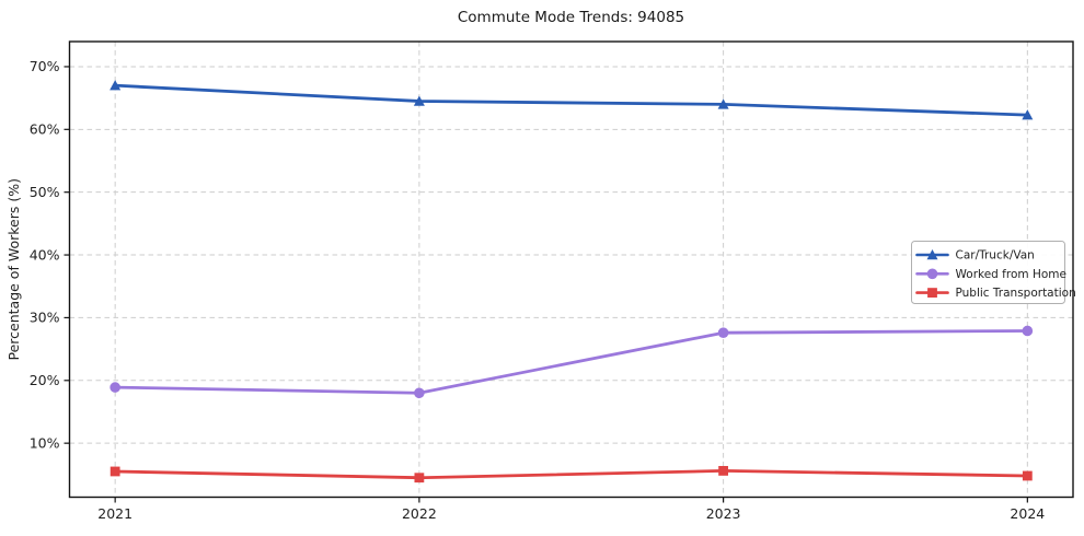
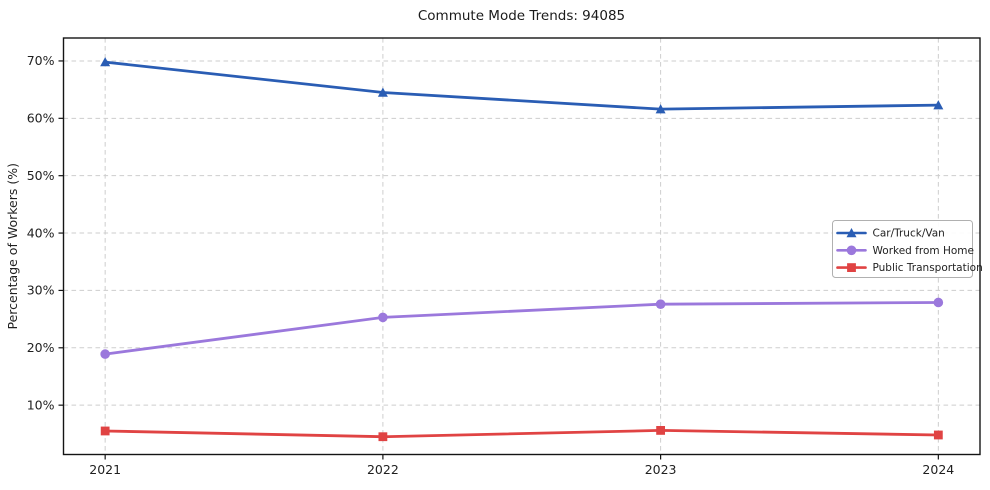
Car/Truck/Van/2021: 67% -> 70%
Worked from Home/2022: 18% -> 25%
Car/Truck/Van/2023: 64% -> 62%
